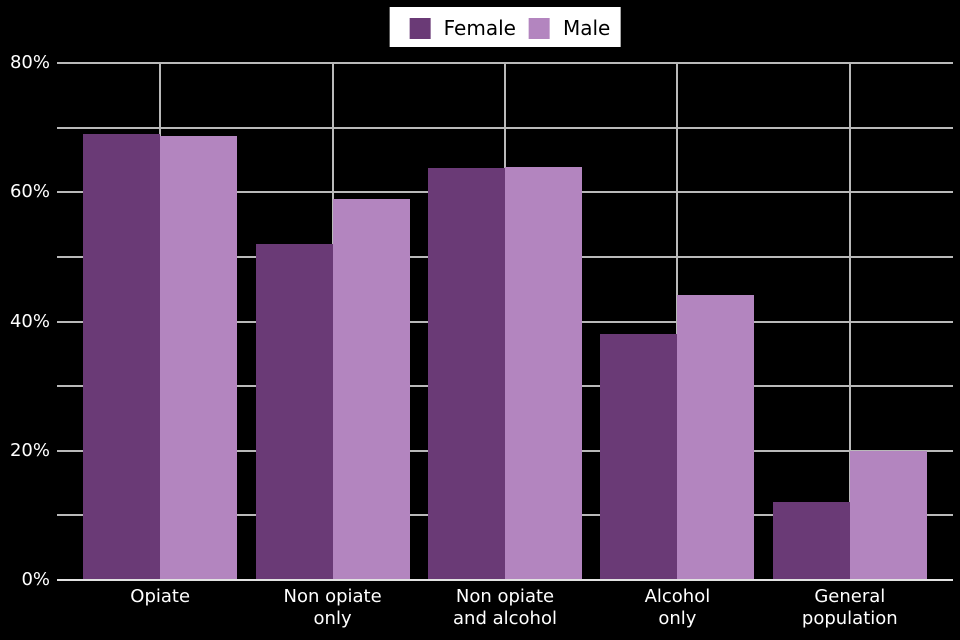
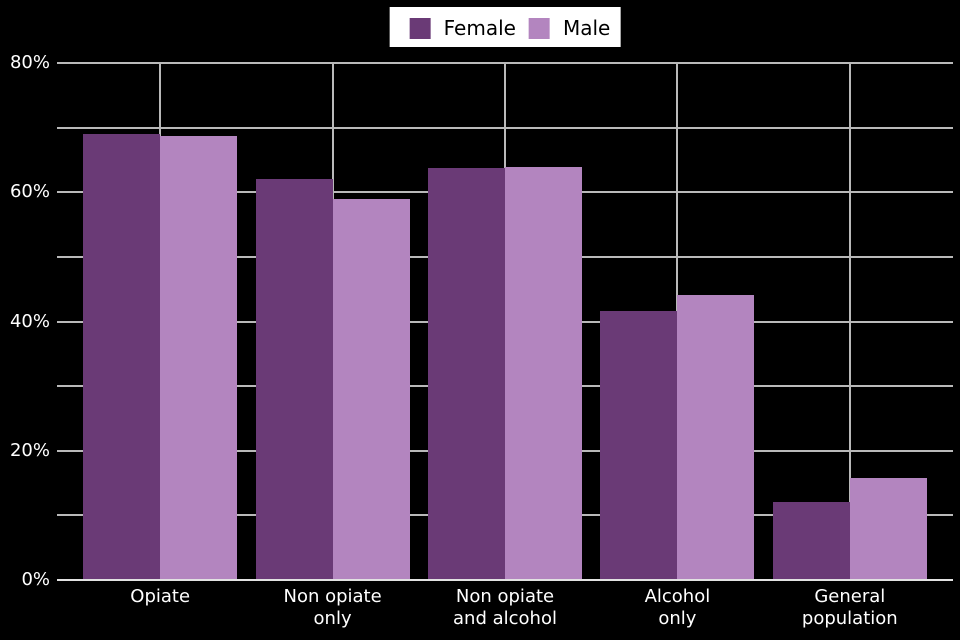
Female/Non opiate only: 52% -> 62%
Female/Alcohol only: 38% -> 42%
Male/General population: 20% -> 16%
